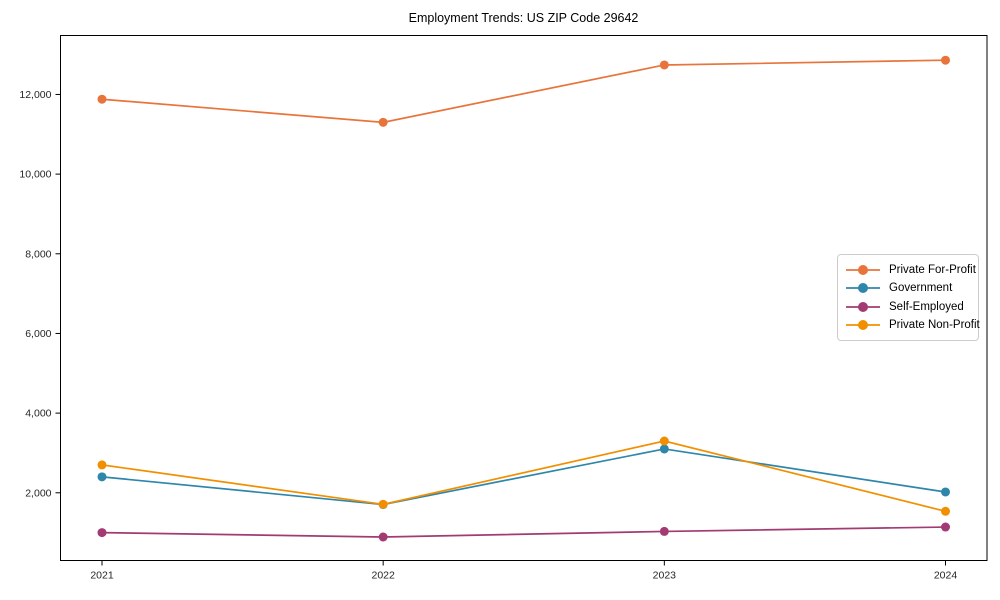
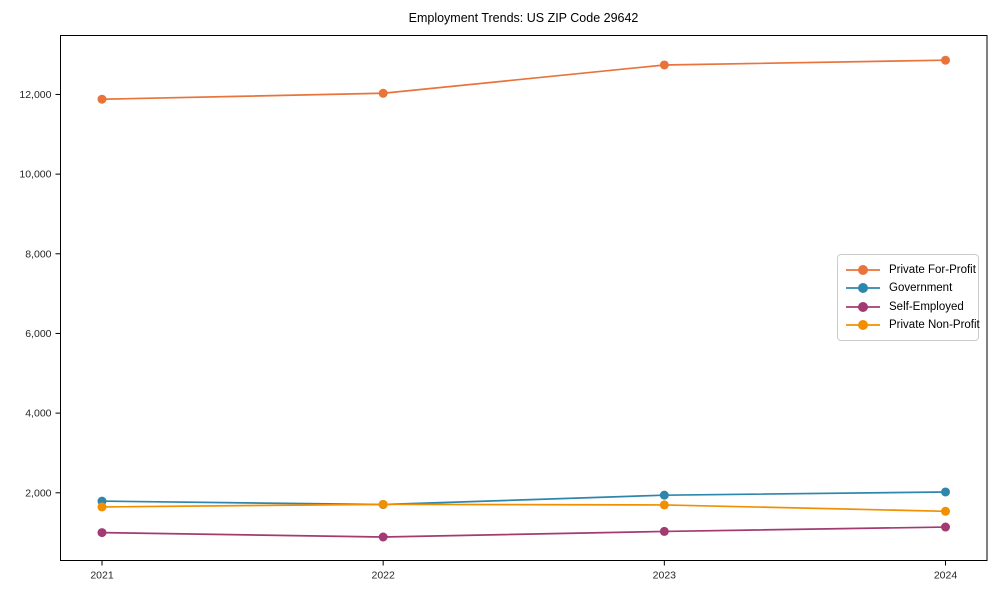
Government/2021: 2400 -> 1800
Private Non-Profit/2021: 2700 -> 1600
Private For-Profit/2022: 11300 -> 12000
Government/2023: 3100 -> 1900
Private Non-Profit/2023: 3300 -> 1700
